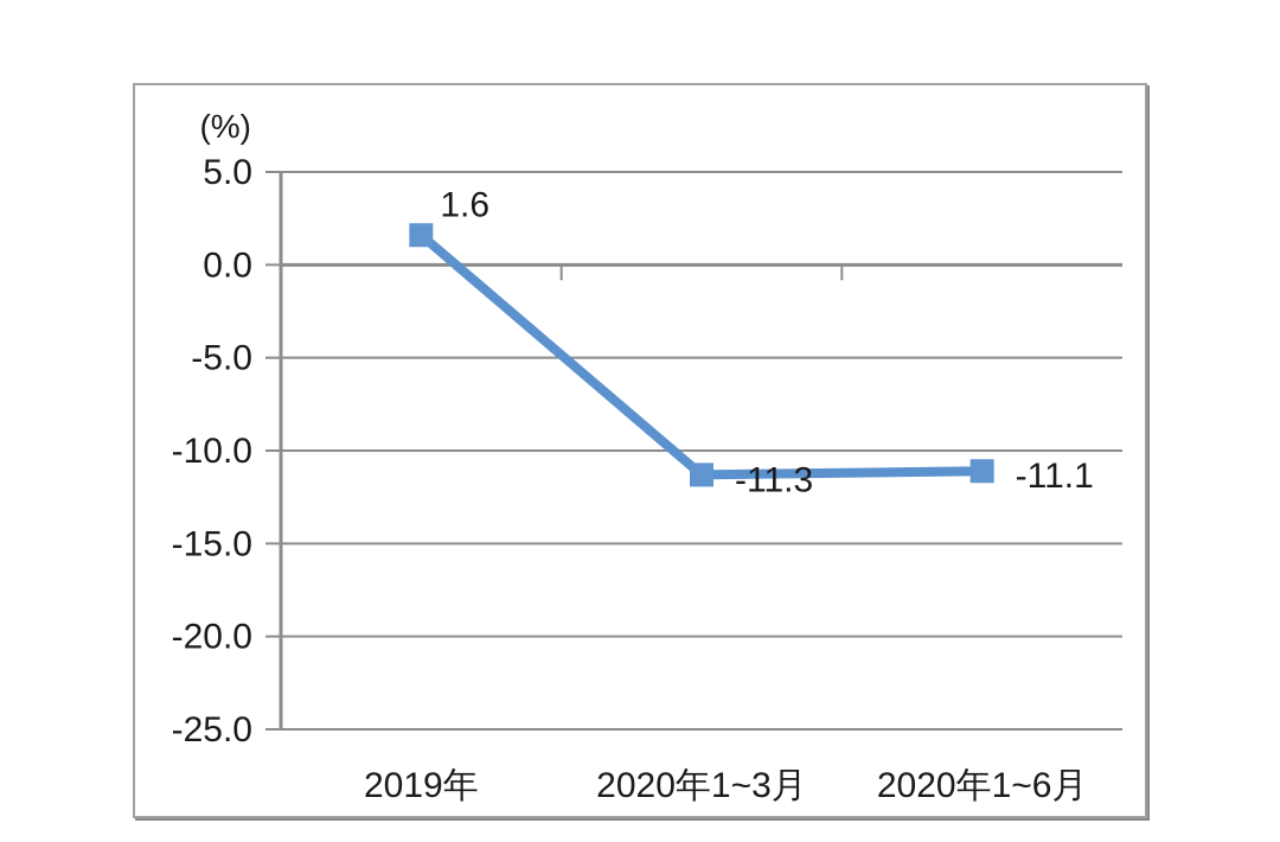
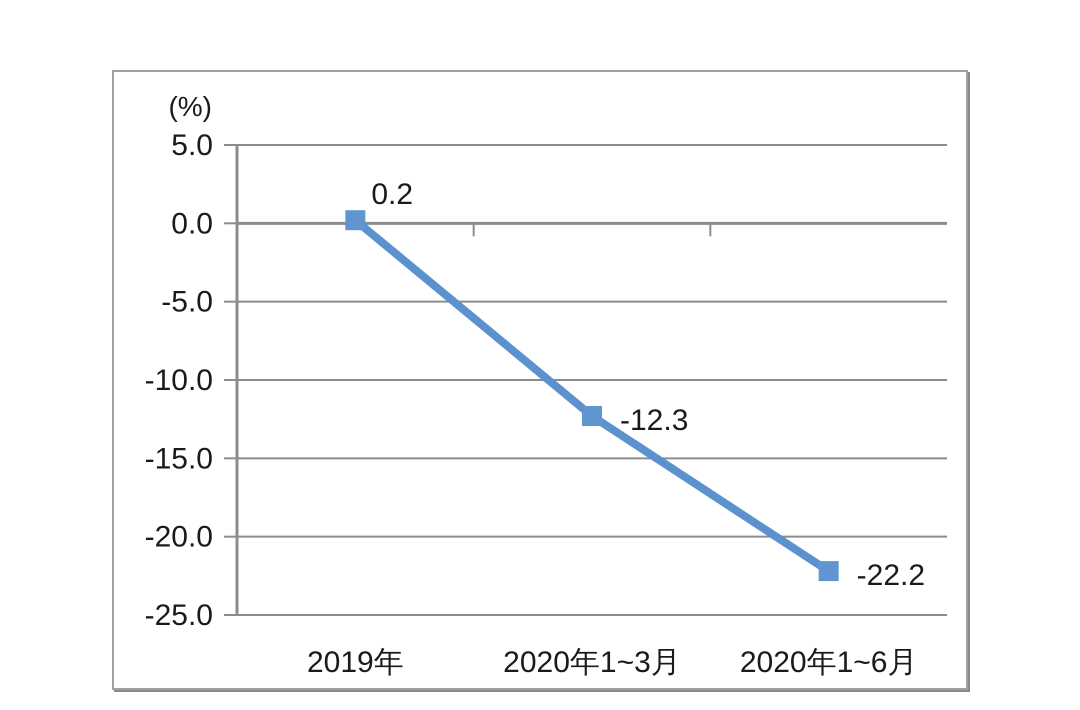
2019年: 1.6 -> 0.2
2020年1~3月: -11.3 -> -12.3
2020年1~6月: -11.1 -> -22.2
